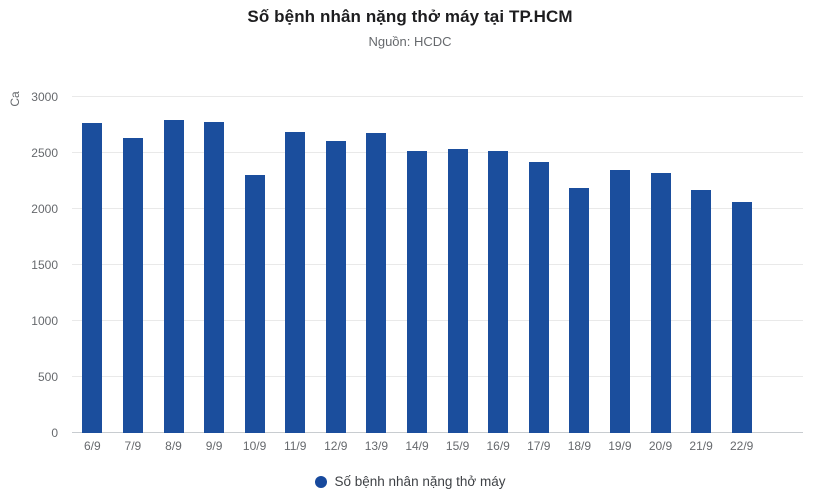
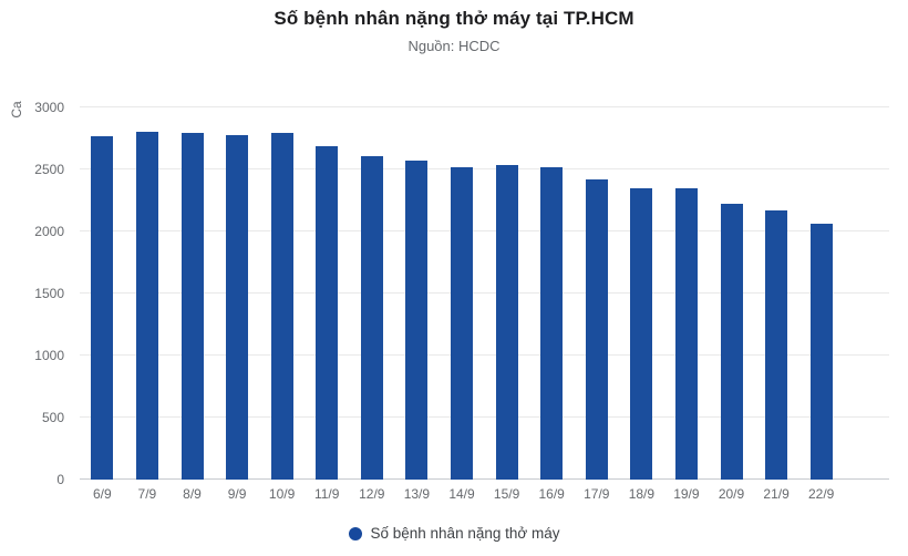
7/9: 2630 -> 2800
10/9: 2300 -> 2800
13/9: 2680 -> 2570
18/9: 2190 -> 2340
20/9: 2320 -> 2220
